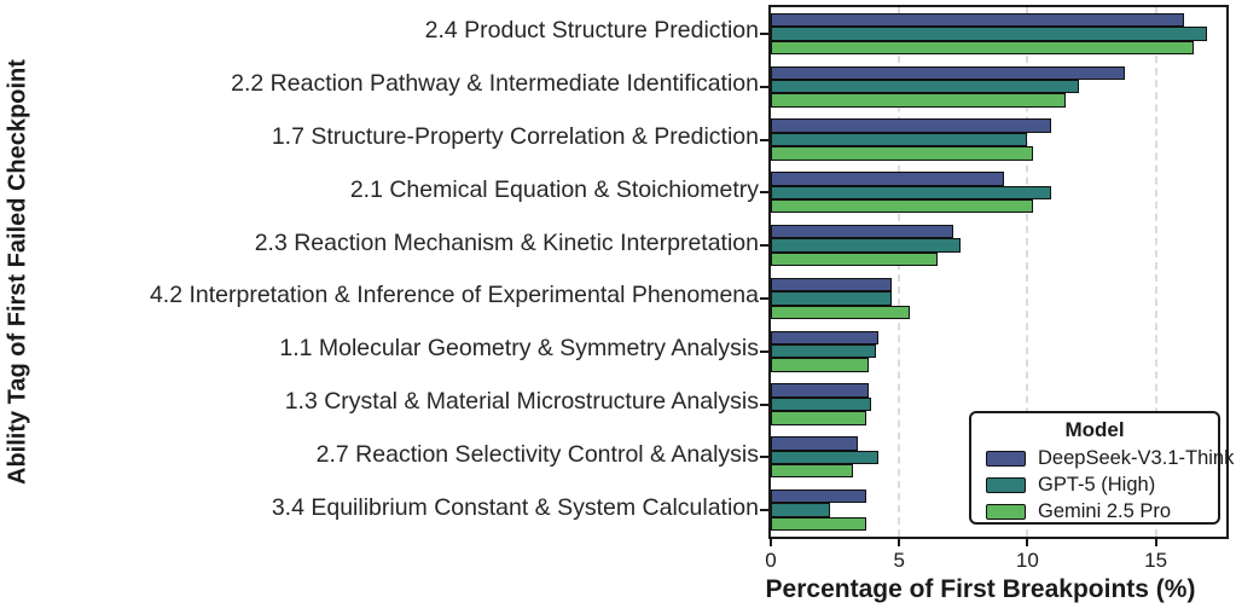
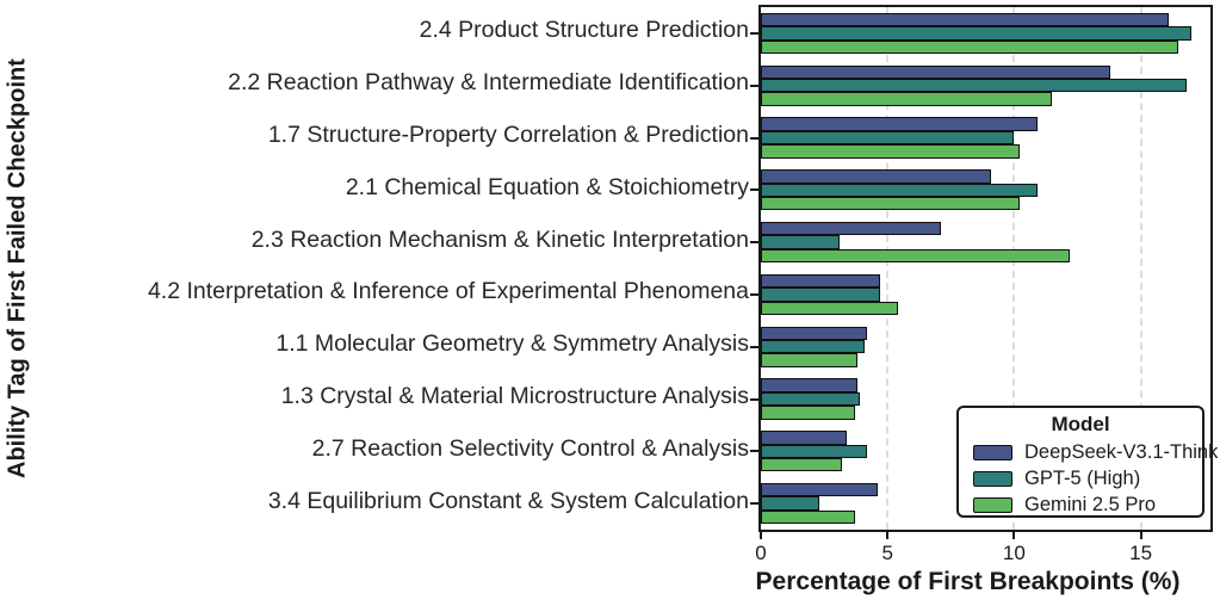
GPT-5 (High)/2.2 Reaction Pathway & Intermediate Identification: 12.0 -> 16.8
GPT-5 (High)/2.3 Reaction Mechanism & Kinetic Interpretation: 7.4 -> 3.1
Gemini 2.5 Pro/2.3 Reaction Mechanism & Kinetic Interpretation: 6.5 -> 12.2
DeepSeek-V3.1-Think/3.4 Equilibrium Constant & System Calculation: 3.7 -> 4.6
